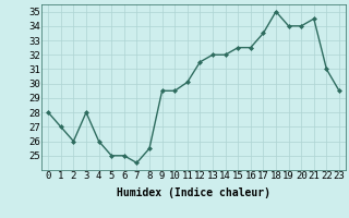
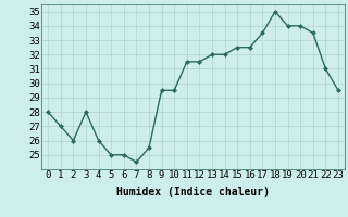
11: 30.1 -> 31.5
21: 34.5 -> 33.5
